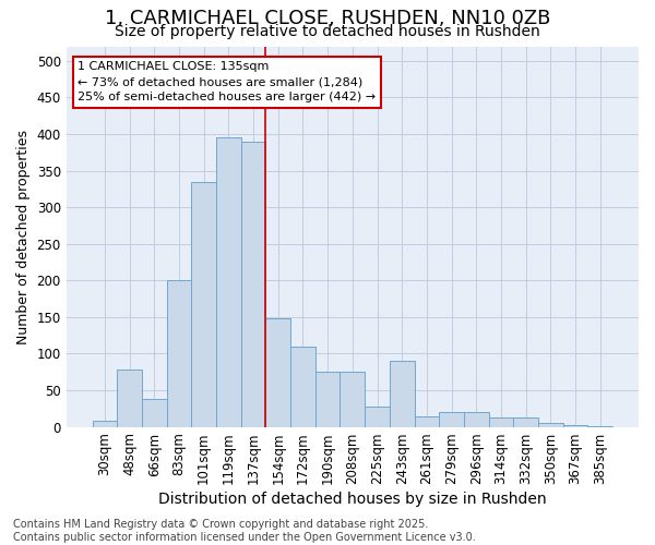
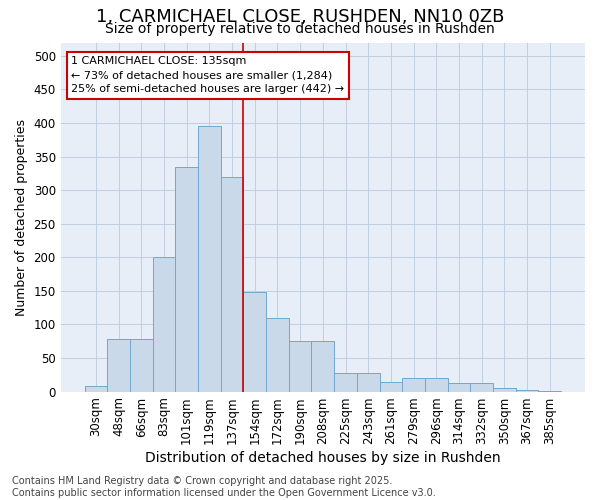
66sqm: 38 -> 78
137sqm: 390 -> 320
243sqm: 90 -> 28
